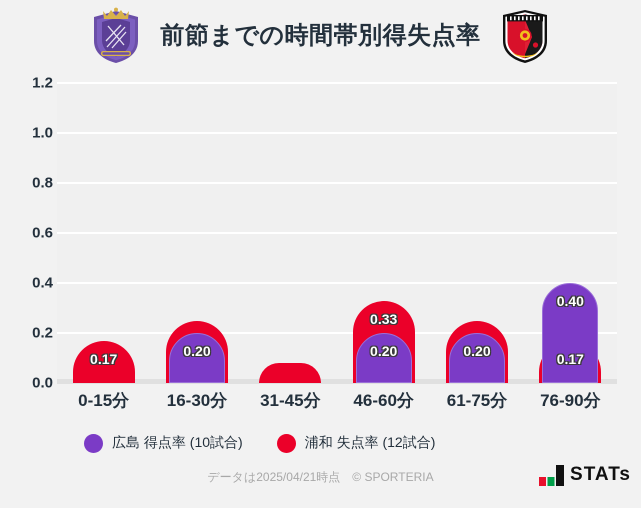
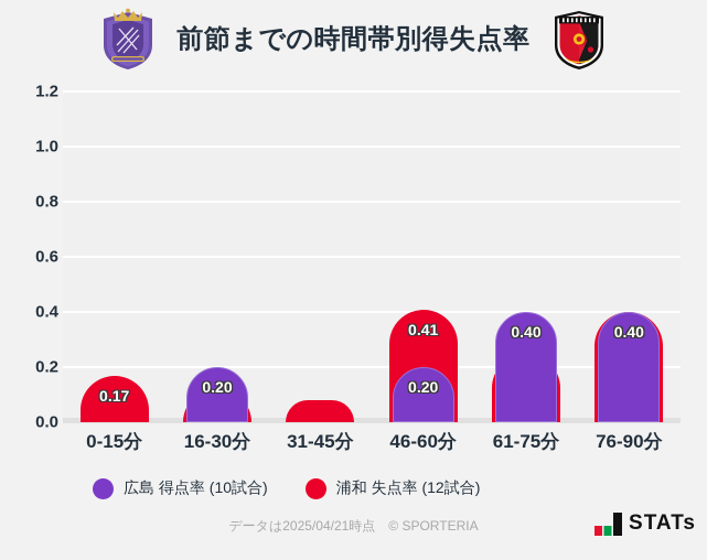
浦和 失点率 (12試合)/16-30分: 0.25 -> 0.12
浦和 失点率 (12試合)/46-60分: 0.33 -> 0.41
広島 得点率 (10試合)/61-75分: 0.20 -> 0.40
浦和 失点率 (12試合)/76-90分: 0.17 -> 0.40
